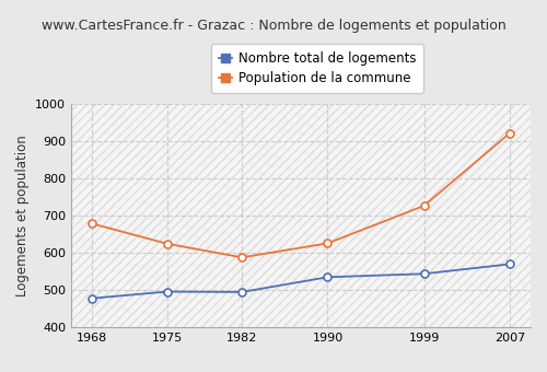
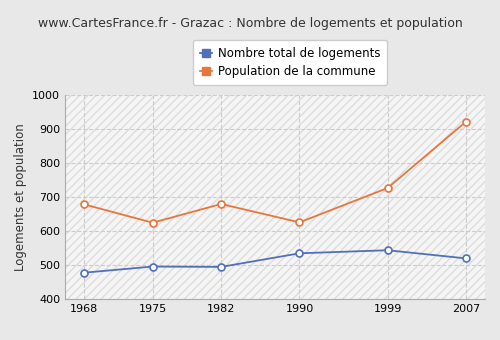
Population de la commune/1982: 588 -> 680
Nombre total de logements/2007: 570 -> 520
